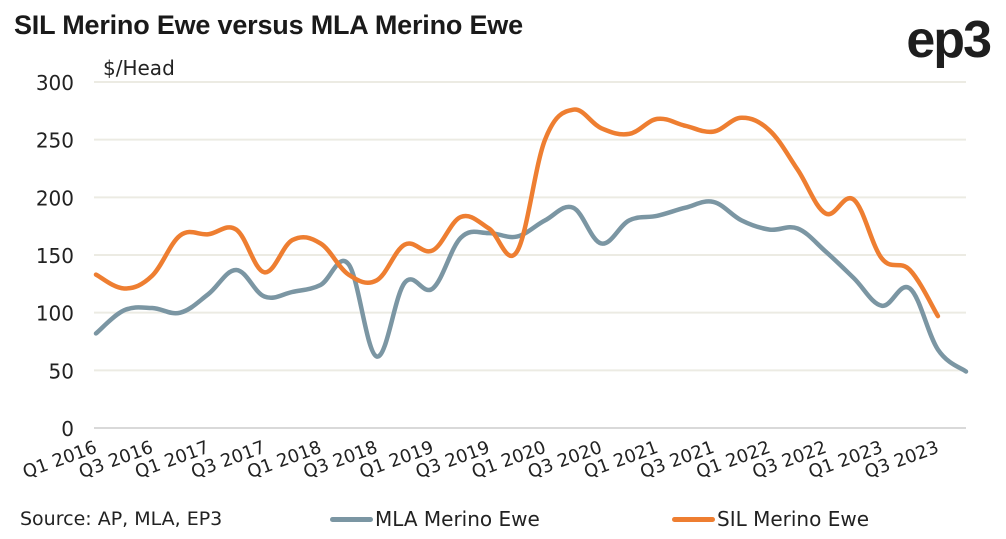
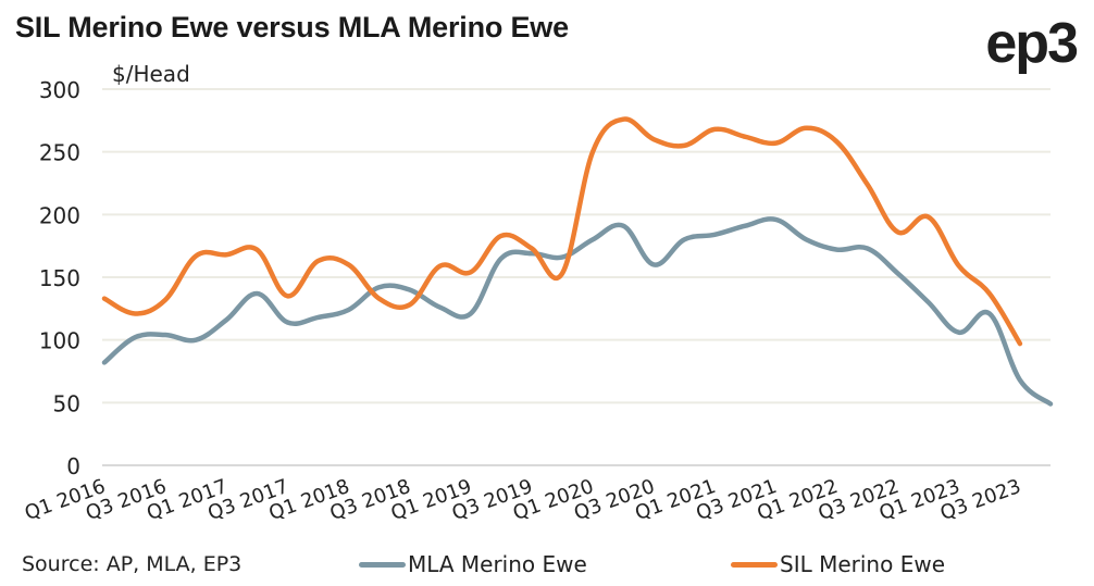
MLA Merino Ewe/Q3 2018: 62 -> 140
SIL Merino Ewe/Q1 2023: 147 -> 159
